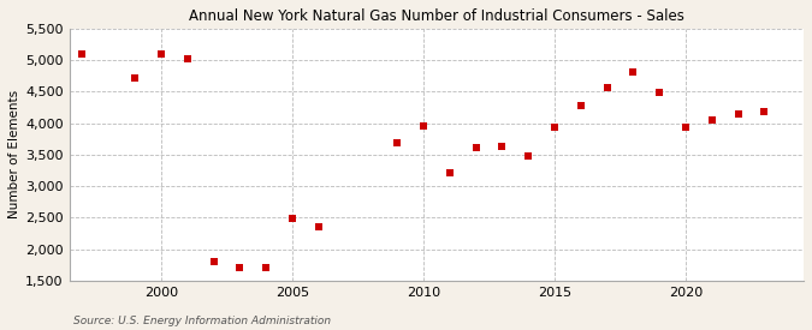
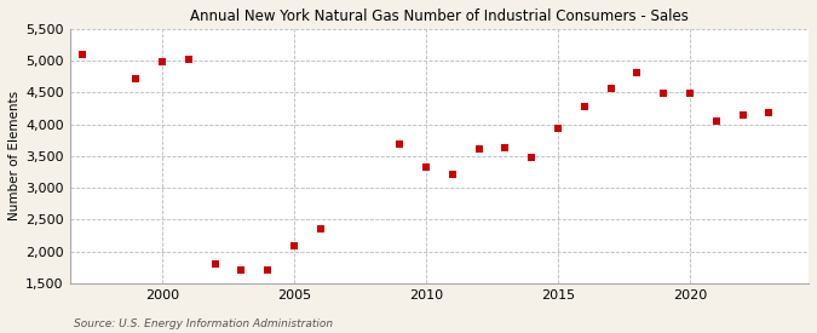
2000: 5,100 -> 4,980
2005: 2,490 -> 2,080
2010: 3,950 -> 3,320
2020: 3,940 -> 4,480
